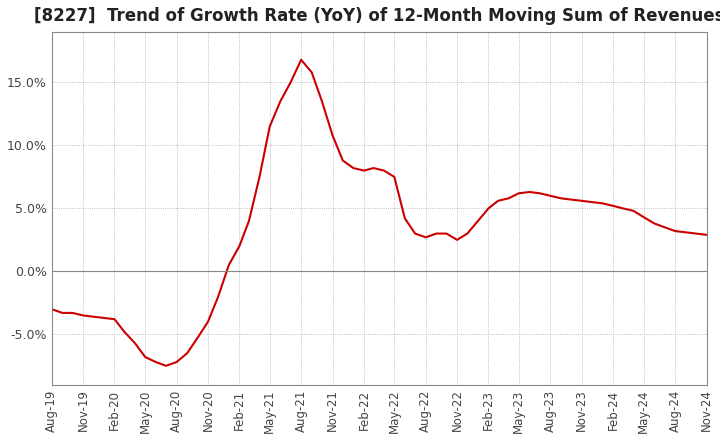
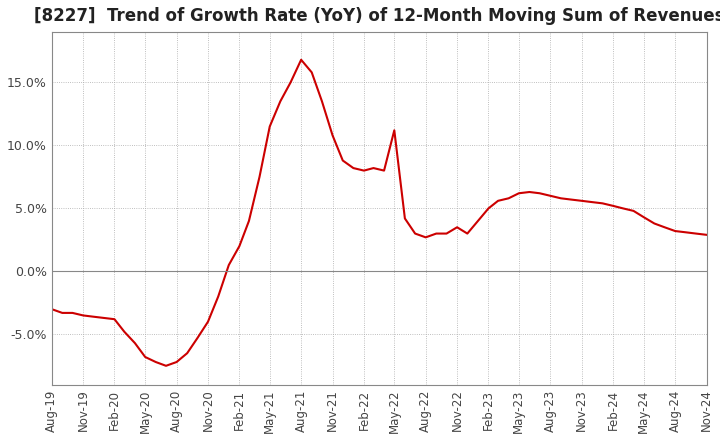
May-22: 7.5% -> 11.2%
Nov-22: 2.5% -> 3.5%
